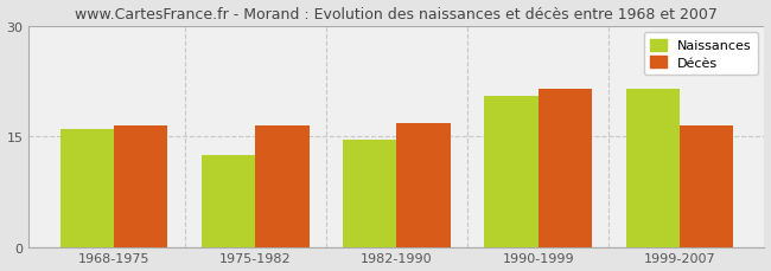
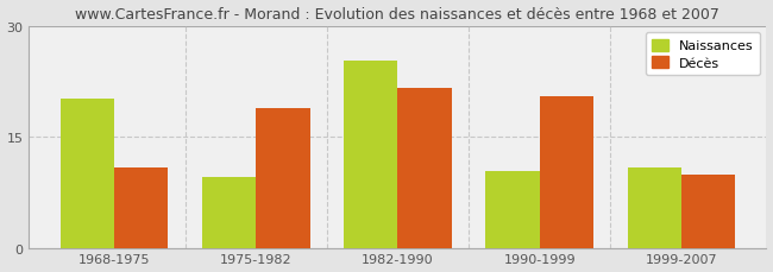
Naissances/1968-1975: 16.0 -> 20.2
Décès/1968-1975: 16.5 -> 10.8
Naissances/1975-1982: 12.5 -> 9.6
Décès/1975-1982: 16.5 -> 18.8
Naissances/1982-1990: 14.5 -> 25.2
Décès/1982-1990: 16.8 -> 21.6
Naissances/1990-1999: 20.5 -> 10.4
Décès/1990-1999: 21.5 -> 20.4
Naissances/1999-2007: 21.5 -> 10.8
Décès/1999-2007: 16.5 -> 9.8
